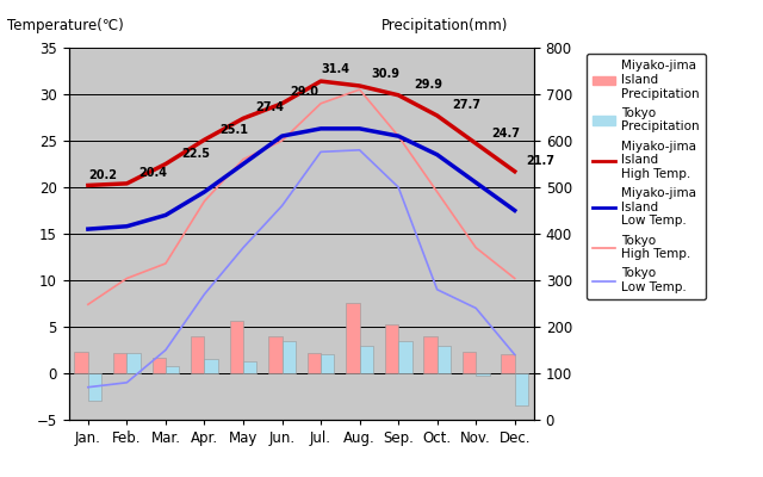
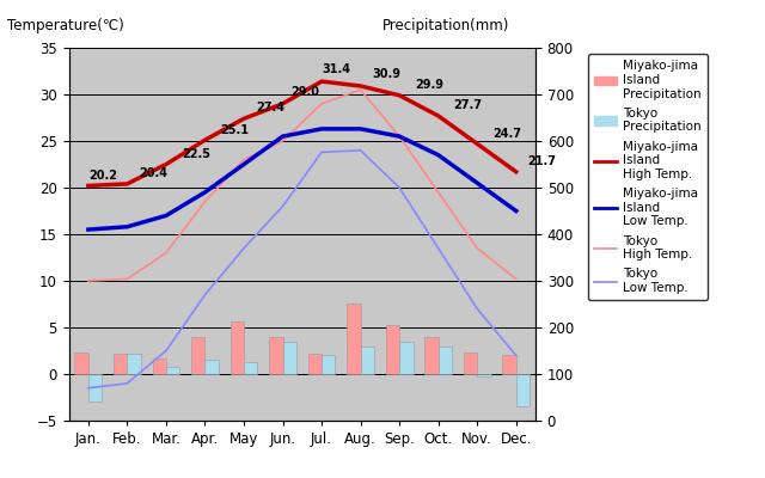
Tokyo High Temp./Jan.: 7.4 -> 10.0
Tokyo High Temp./Mar.: 11.8 -> 13.0
Tokyo Low Temp./Oct.: 9.0 -> 13.5
